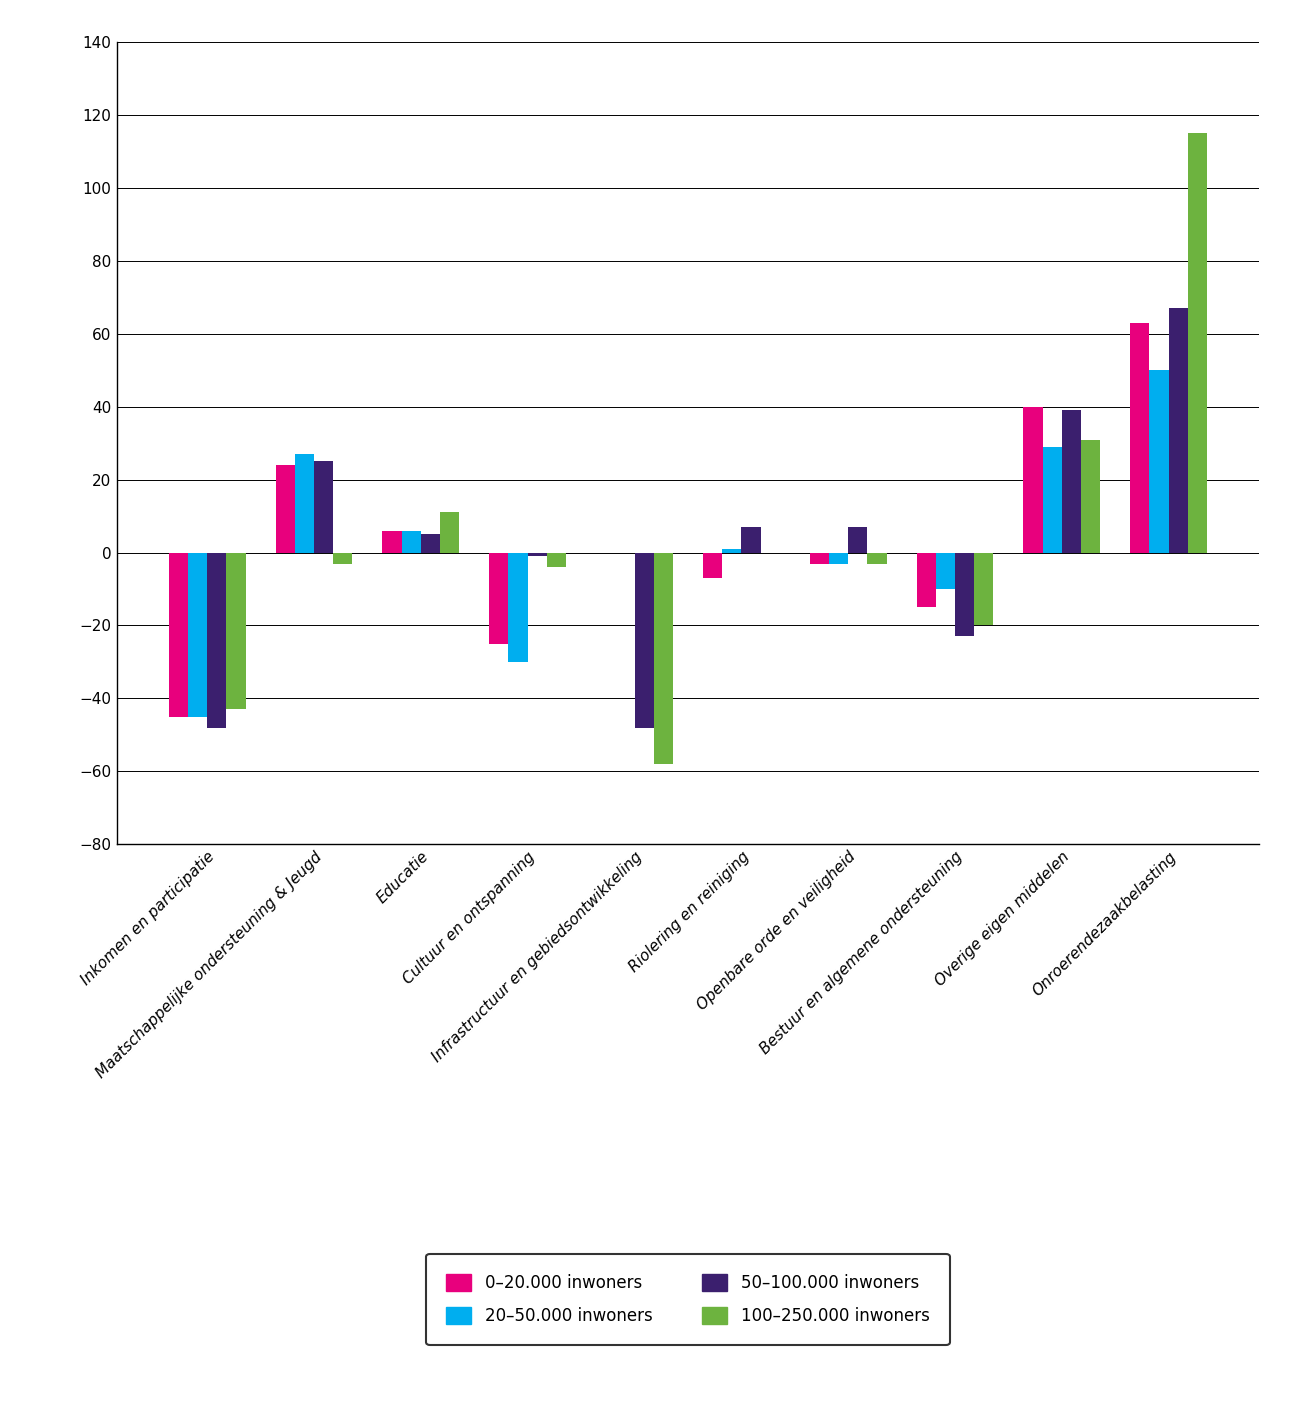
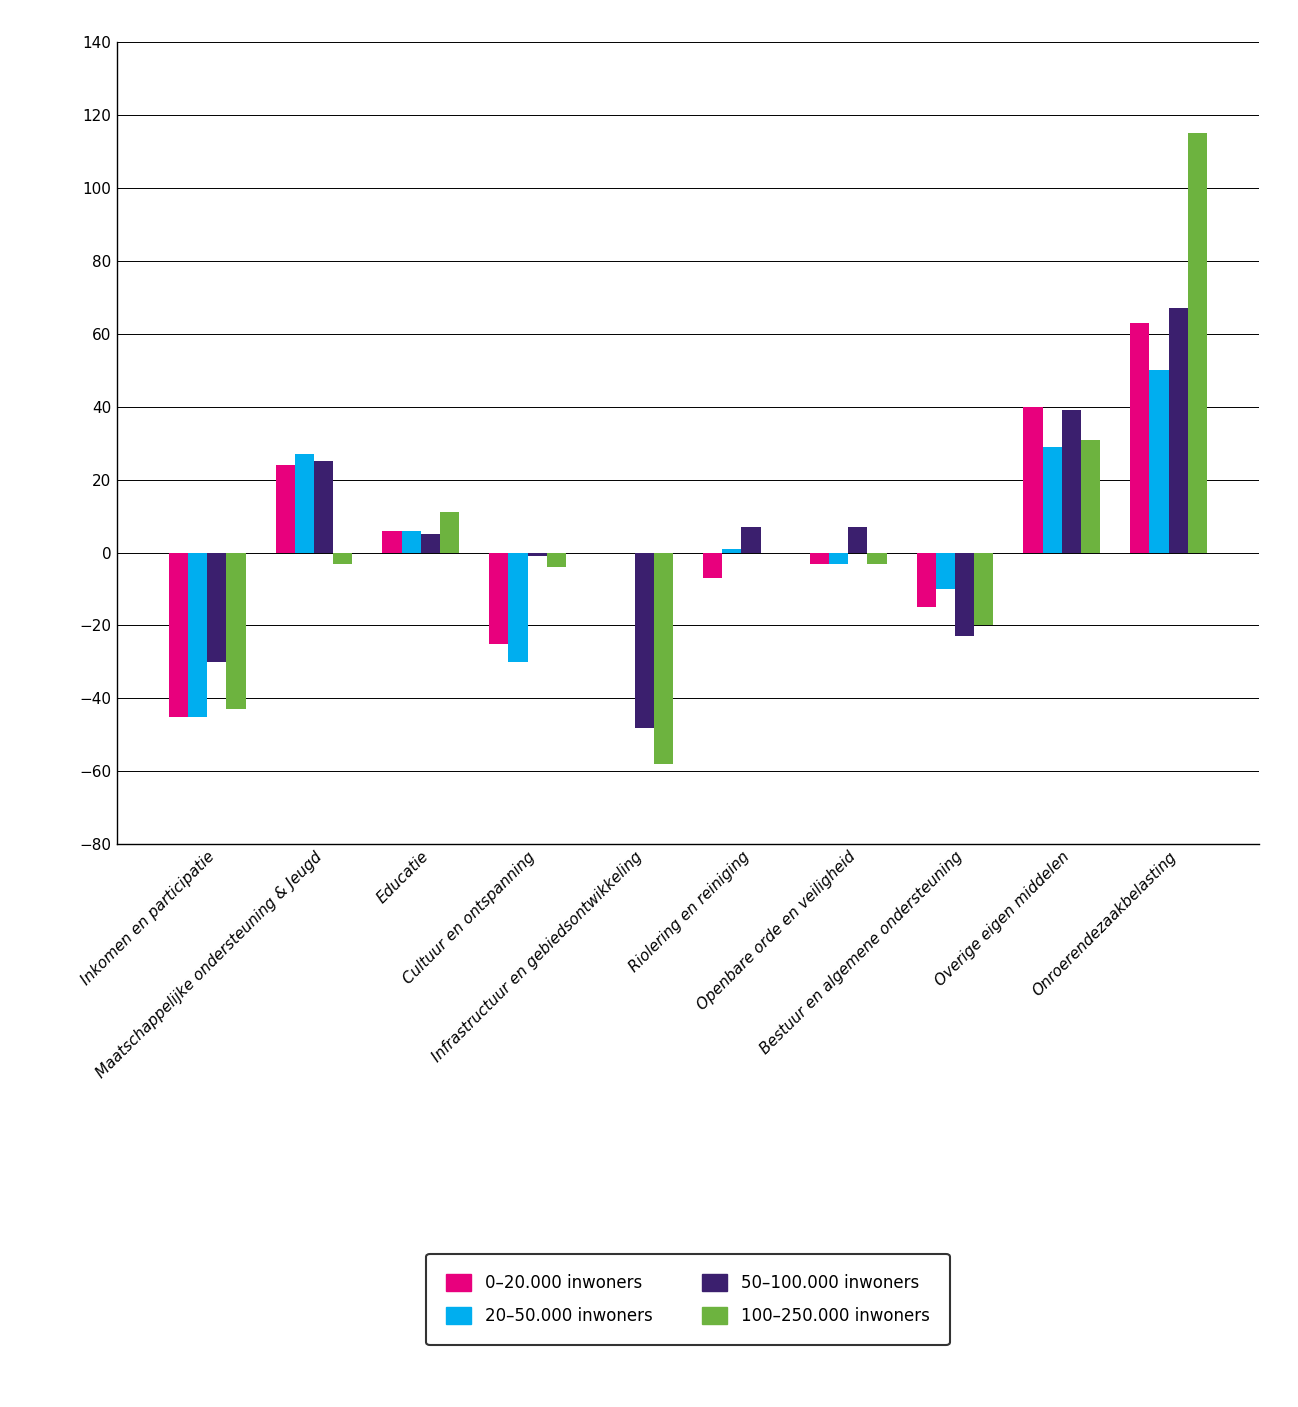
50–100.000 inwoners/Inkomen en participatie: -48 -> -30
